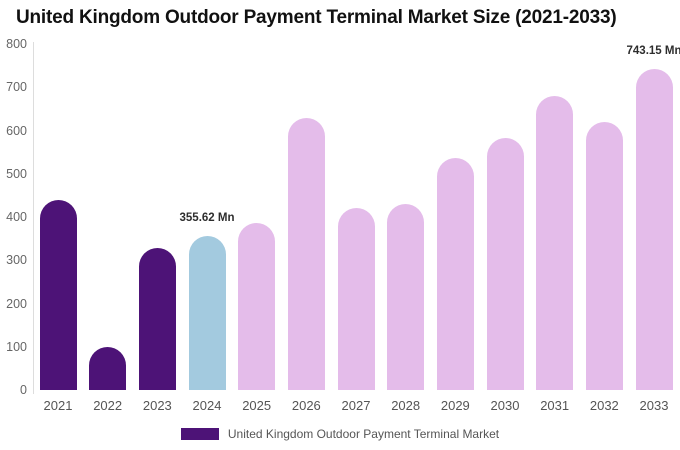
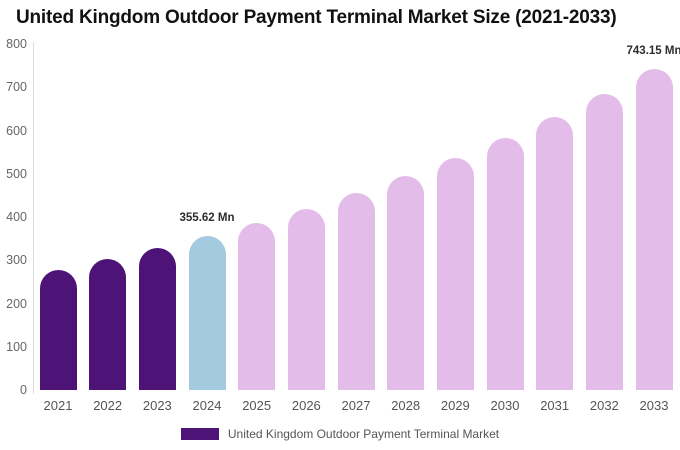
2021: 440 -> 280
2022: 100 -> 300
2026: 630 -> 420
2027: 420 -> 460
2028: 430 -> 490
2031: 680 -> 630
2032: 620 -> 680
